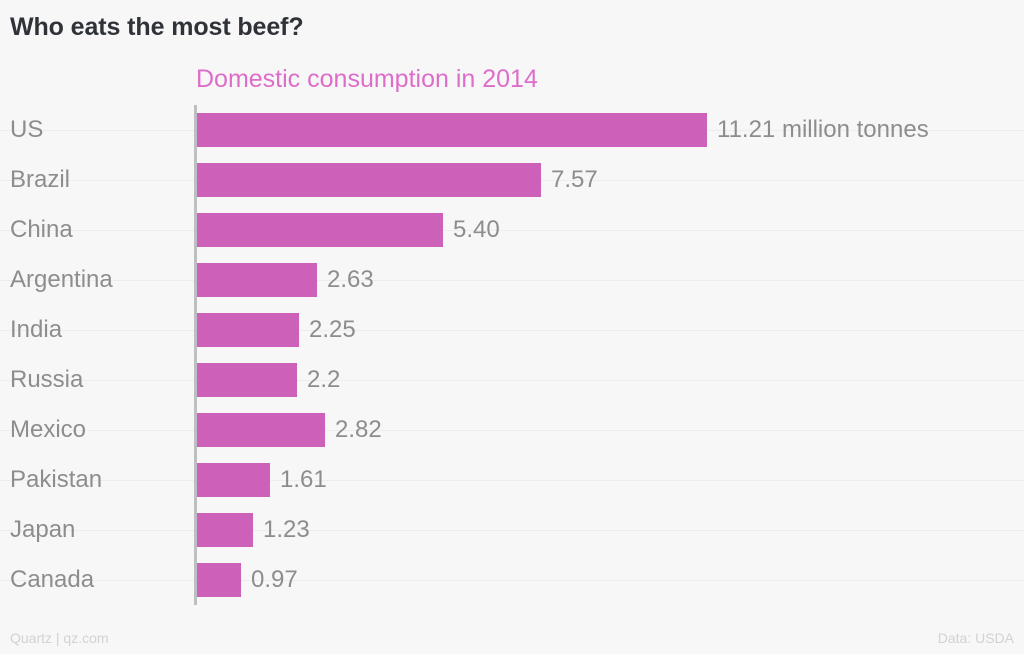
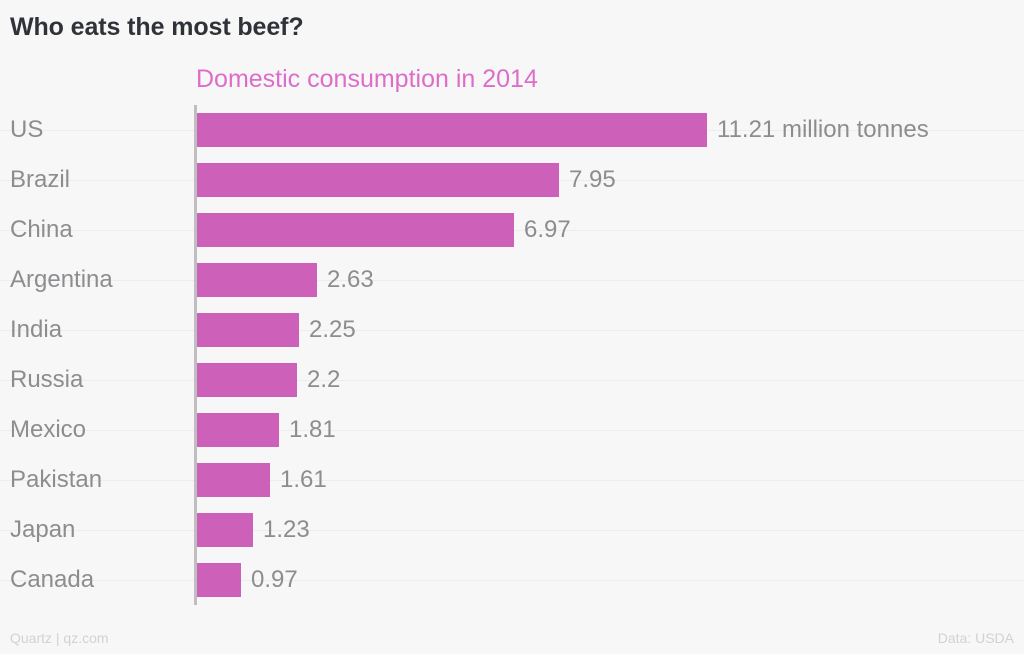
Brazil: 7.57 -> 7.95
China: 5.40 -> 6.97
Mexico: 2.82 -> 1.81
